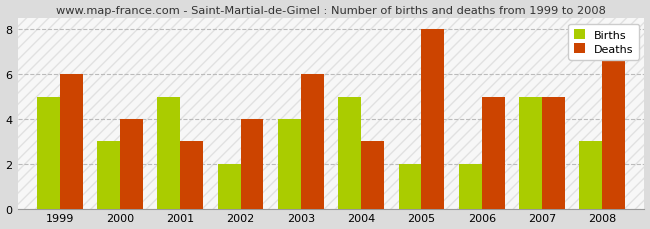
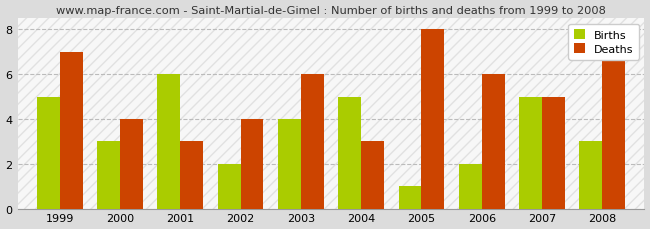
Deaths/1999: 6 -> 7
Births/2001: 5 -> 6
Births/2005: 2 -> 1
Deaths/2006: 5 -> 6
